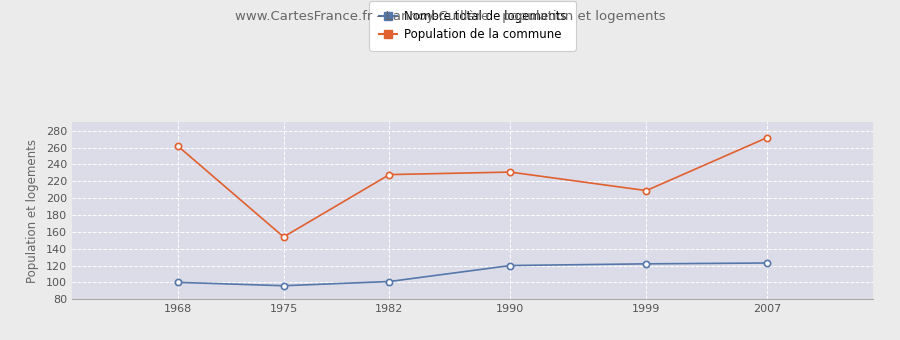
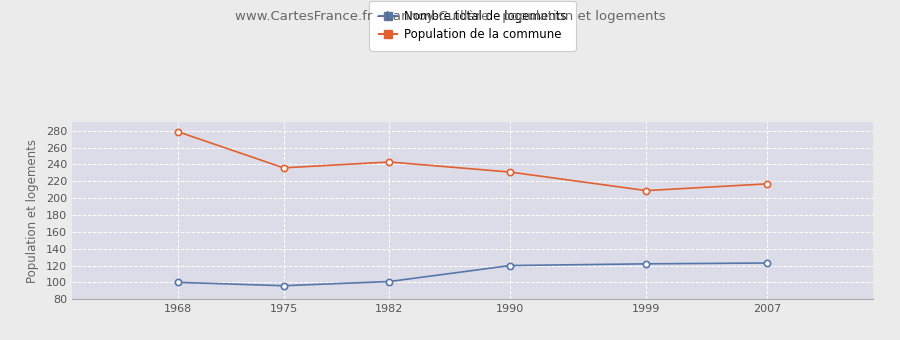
Population de la commune/1968: 262 -> 279
Population de la commune/1975: 154 -> 236
Population de la commune/1982: 228 -> 243
Population de la commune/2007: 272 -> 217
